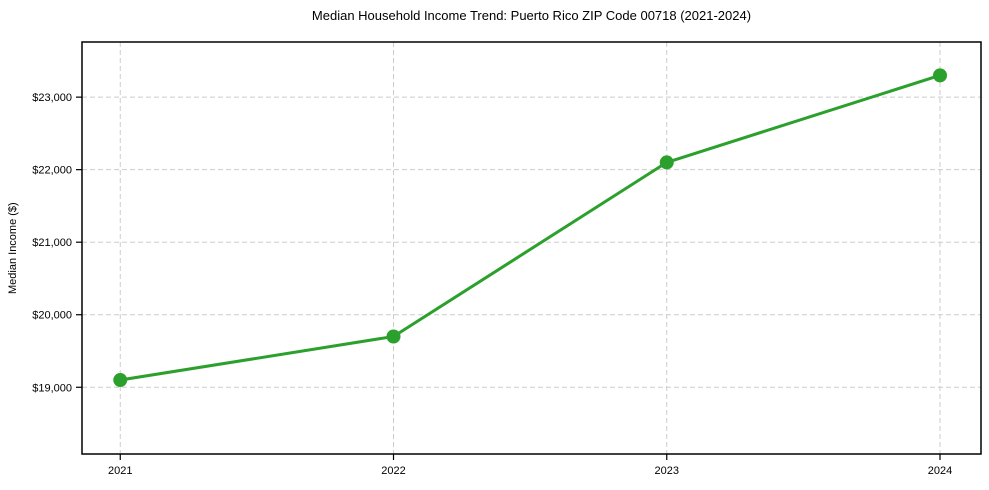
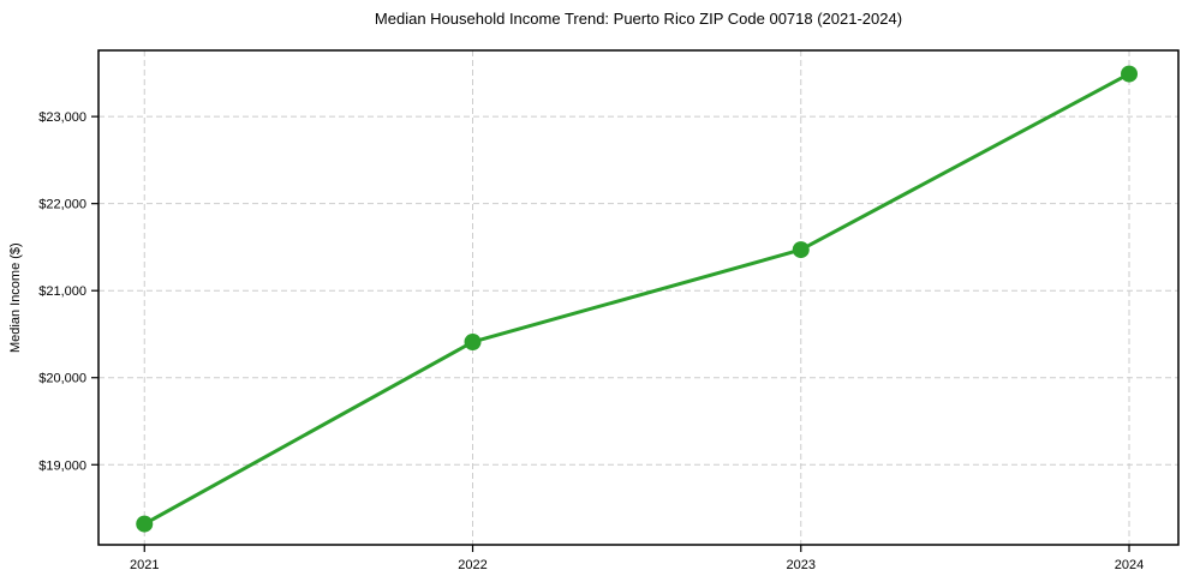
2021: $19100 -> $18300
2022: $19700 -> $20400
2023: $22100 -> $21500
2024: $23300 -> $23500
